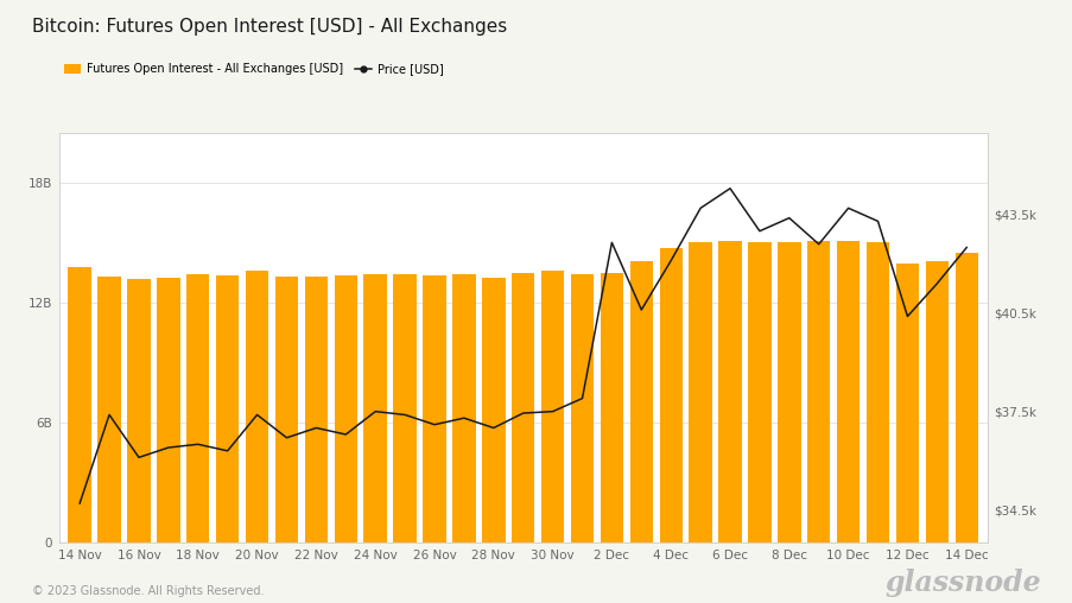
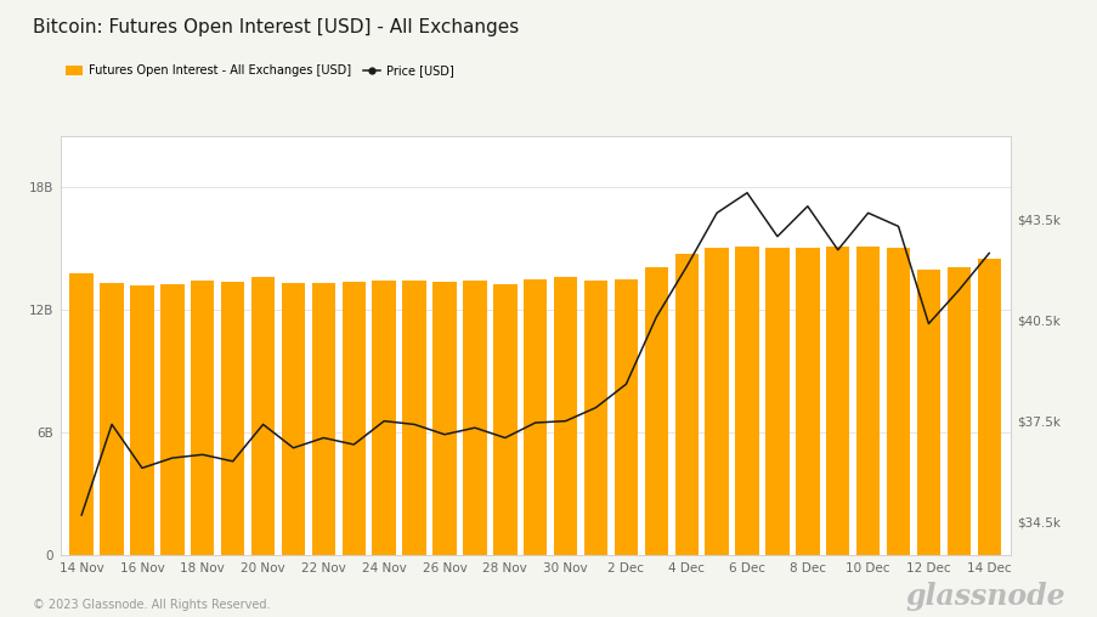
Price [USD]/2 Dec: $42.65k -> $38.60k
Price [USD]/8 Dec: $43.40k -> $43.90k
